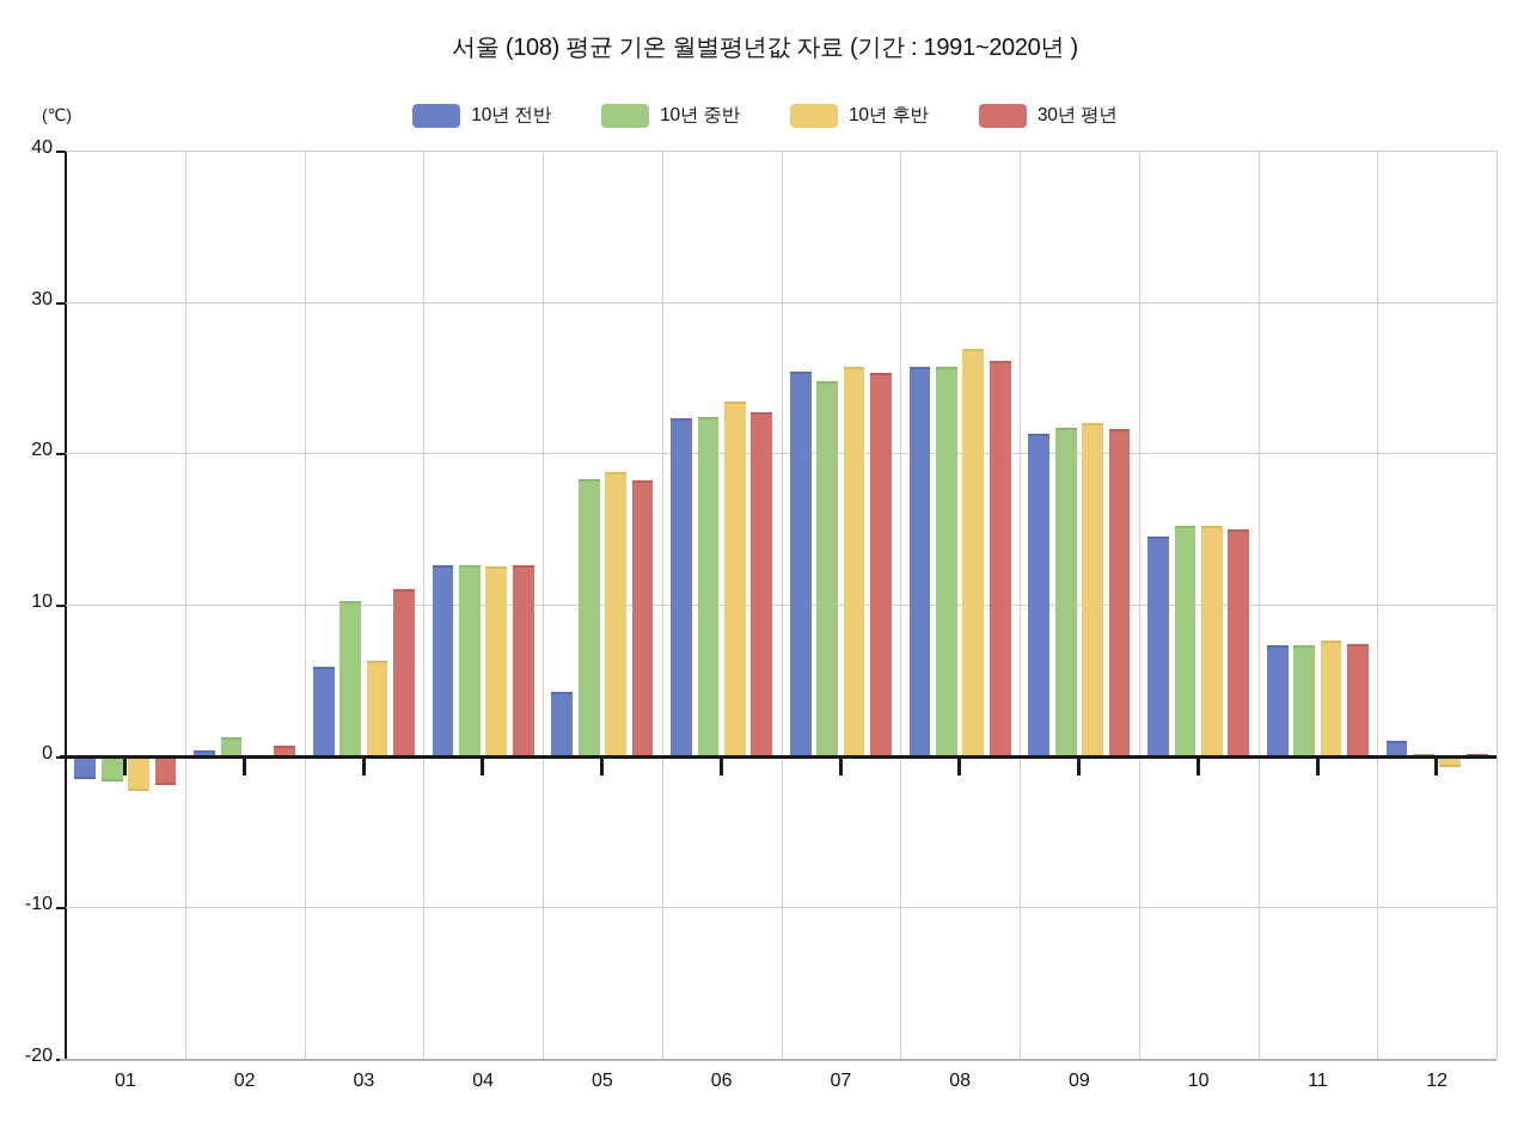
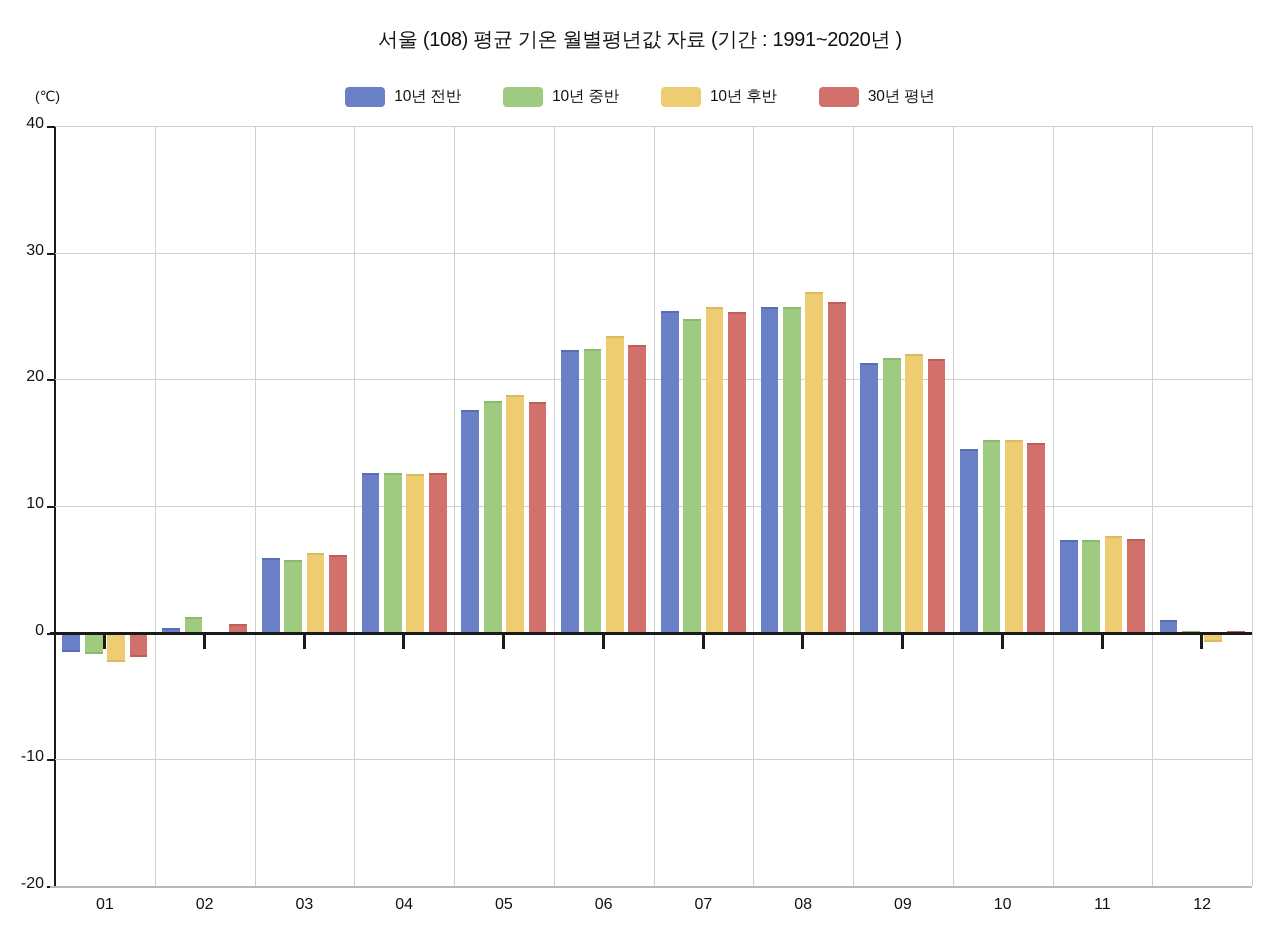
10년 중반/03: 10.2 -> 5.7
30년 평년/03: 11.0 -> 6.1
10년 전반/05: 4.2 -> 17.6
